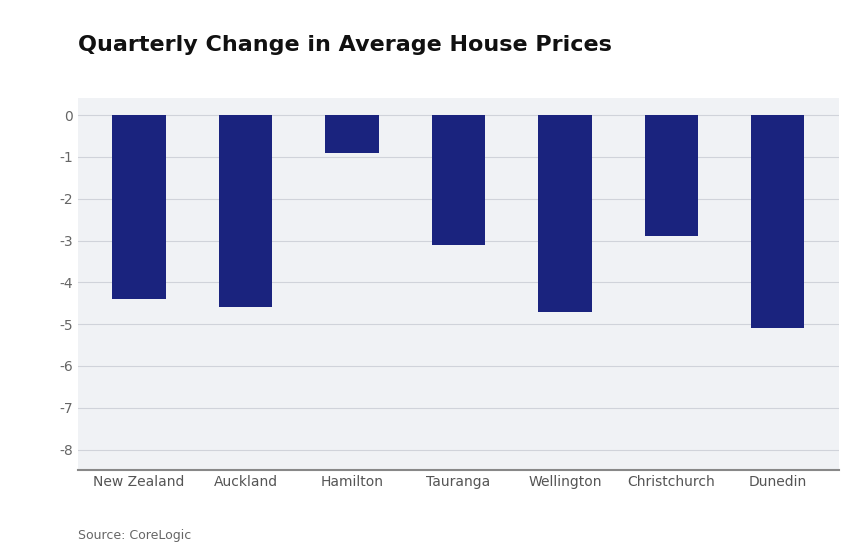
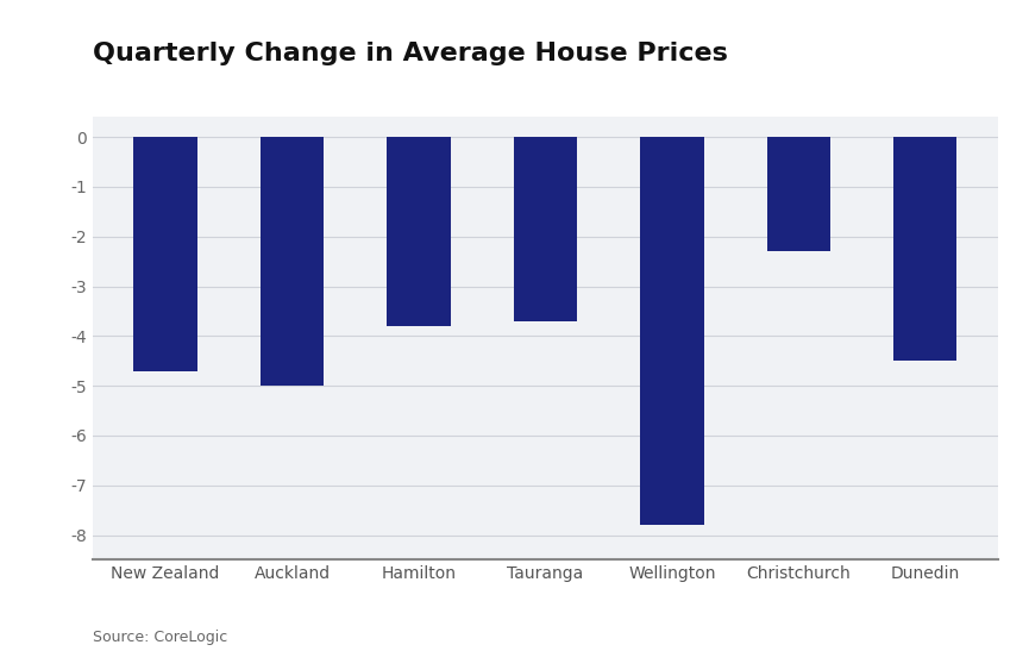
New Zealand: -4.4 -> -4.7
Auckland: -4.6 -> -5.0
Hamilton: -0.9 -> -3.8
Tauranga: -3.1 -> -3.7
Wellington: -4.7 -> -7.8
Christchurch: -2.9 -> -2.3
Dunedin: -5.1 -> -4.5
